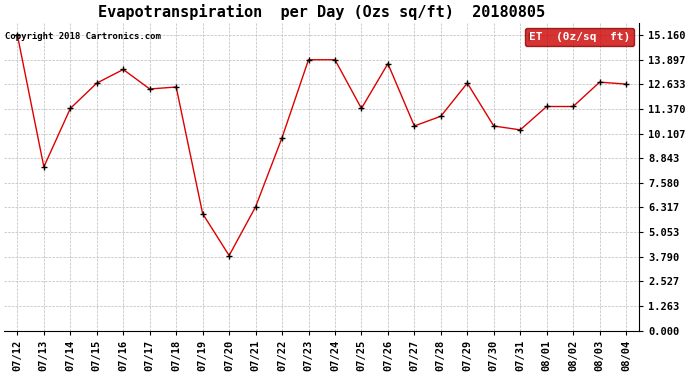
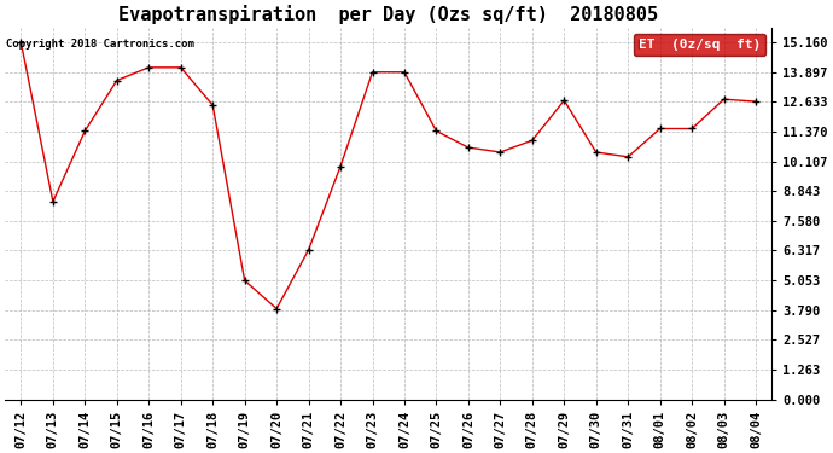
07/15: 12.7 -> 13.6
07/16: 13.4 -> 14.1
07/17: 12.4 -> 14.1
07/19: 6.0 -> 5.0
07/26: 13.7 -> 10.7
